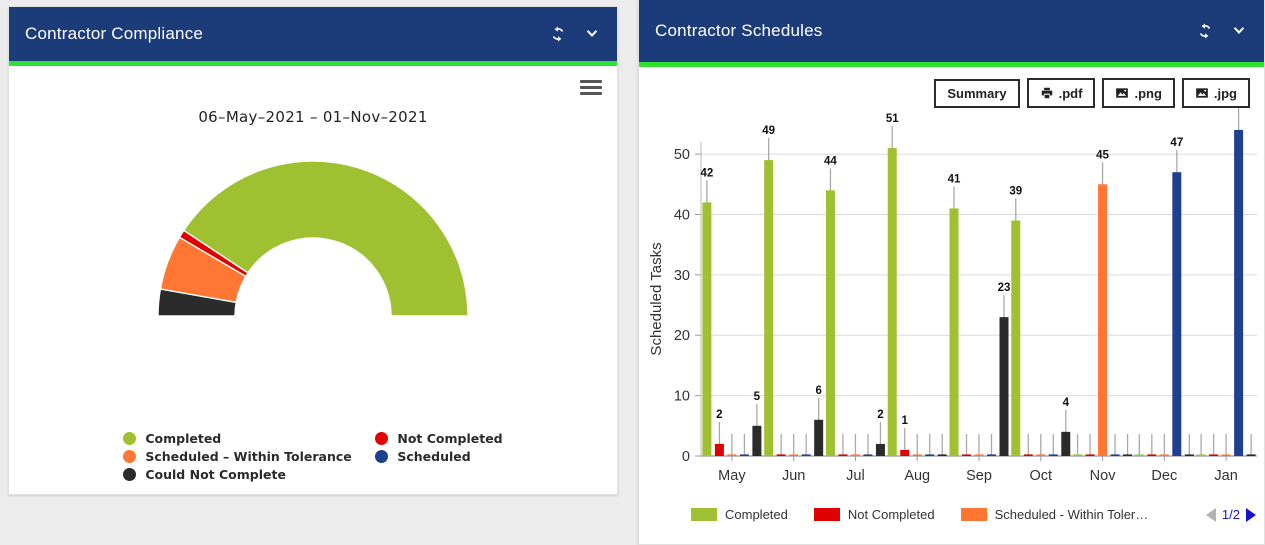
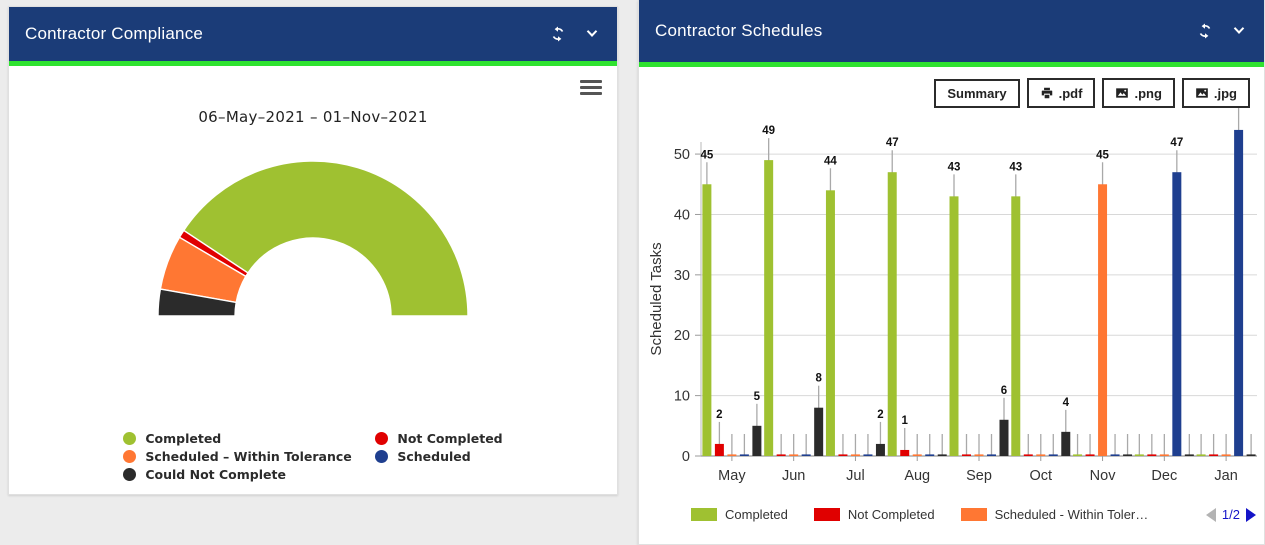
Completed/May: 42 -> 45
Could Not Complete/Jun: 6 -> 8
Completed/Aug: 51 -> 47
Completed/Sep: 41 -> 43
Could Not Complete/Sep: 23 -> 6
Completed/Oct: 39 -> 43
